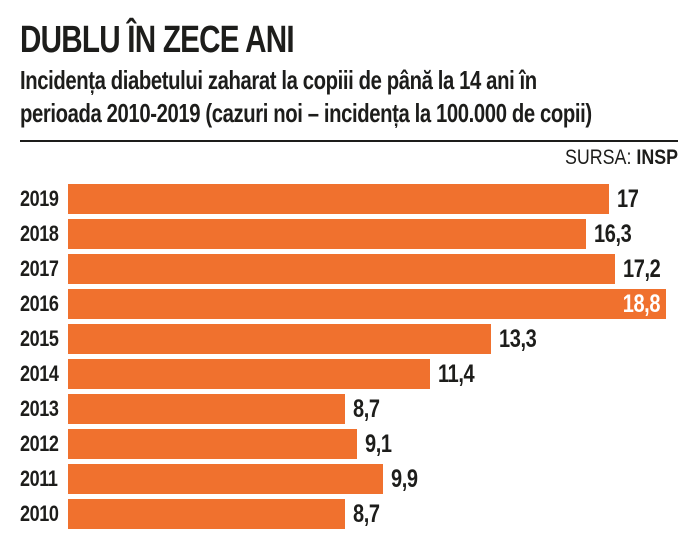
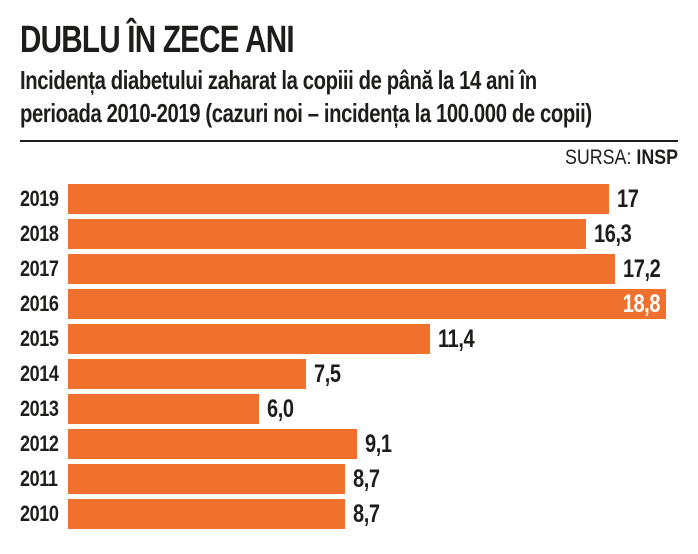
2015: 13,3 -> 11,4
2014: 11,4 -> 7,5
2013: 8,7 -> 6,0
2011: 9,9 -> 8,7
